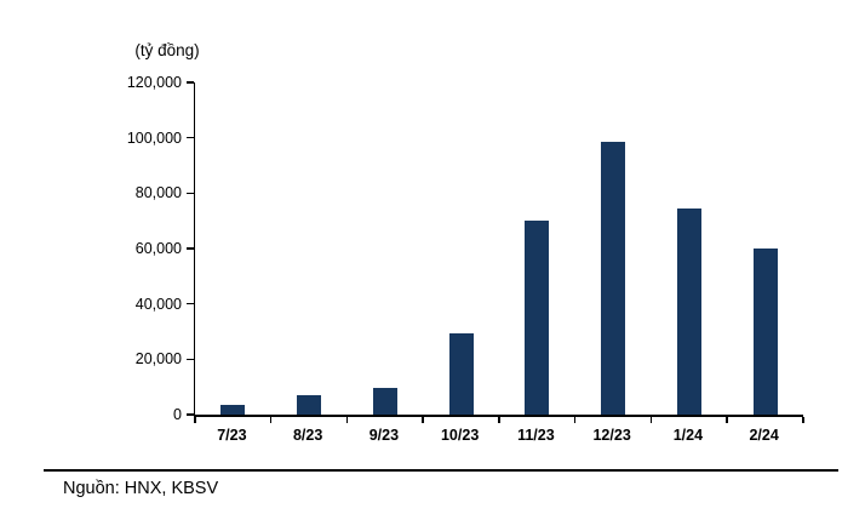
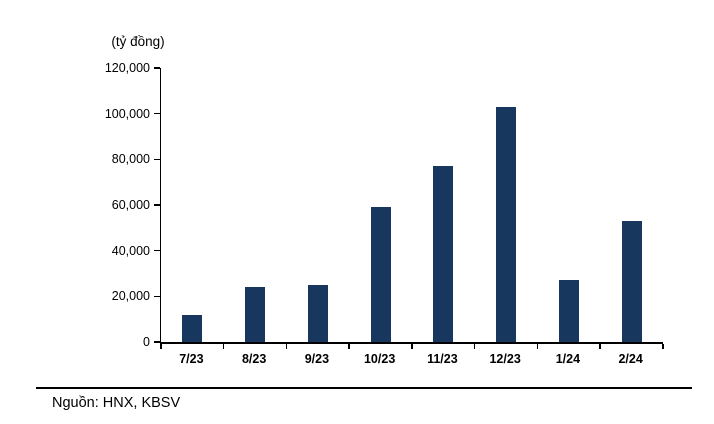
7/23: 4000 -> 12000
8/23: 7000 -> 24000
9/23: 10000 -> 25000
10/23: 30000 -> 59000
11/23: 70000 -> 77000
12/23: 98000 -> 103000
1/24: 74000 -> 27000
2/24: 60000 -> 53000
